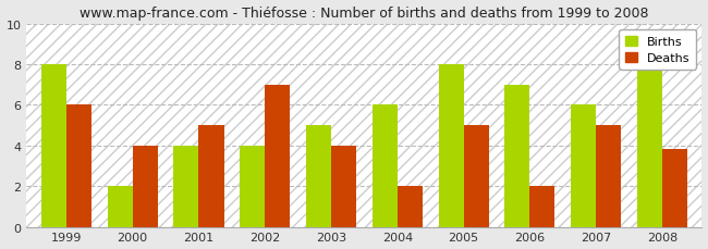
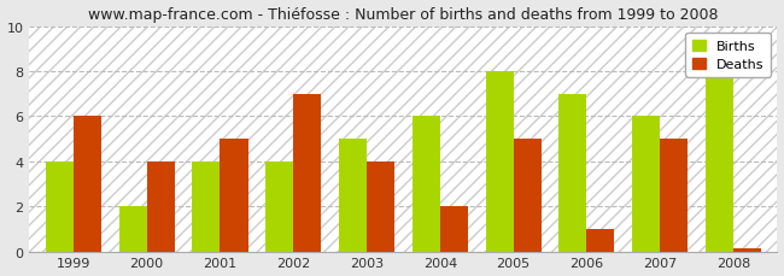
Births/1999: 8 -> 4
Deaths/2006: 2.0 -> 1.0
Deaths/2008: 3.8 -> 0.1
